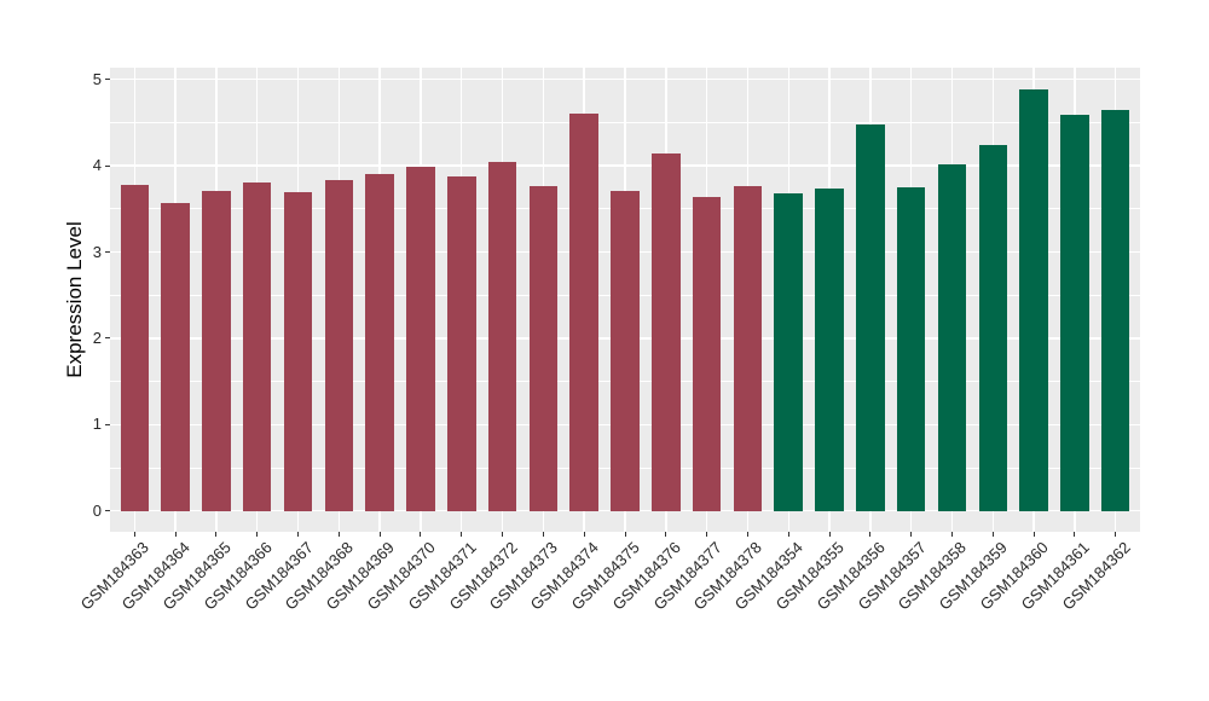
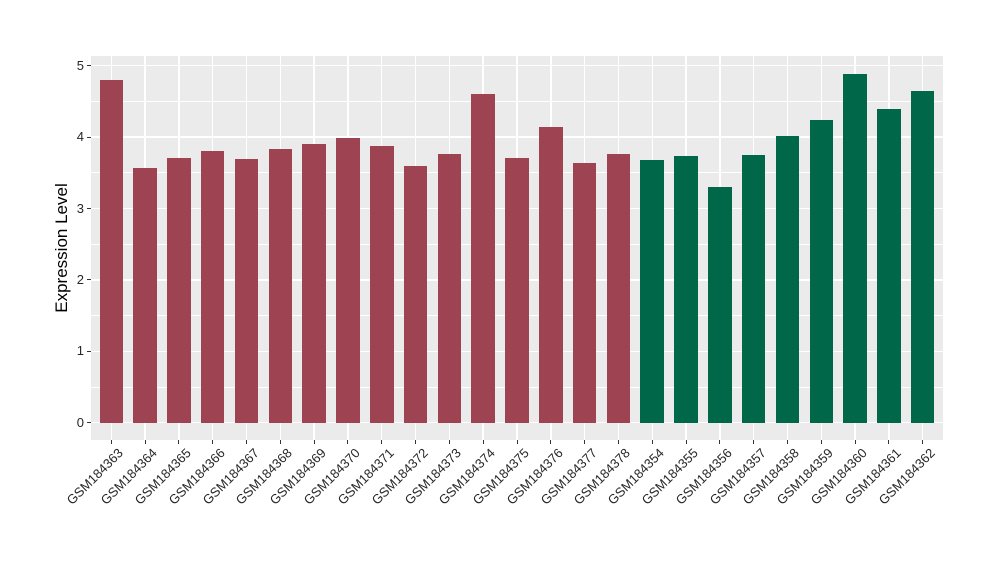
GSM184363: 3.8 -> 4.8
GSM184372: 4.0 -> 3.6
GSM184356: 4.5 -> 3.3
GSM184361: 4.6 -> 4.4
